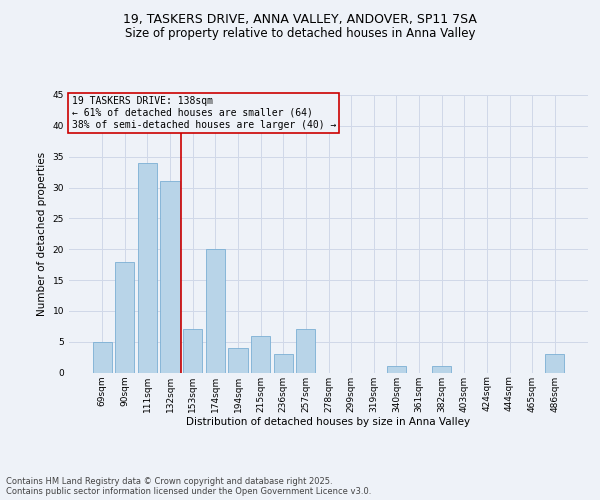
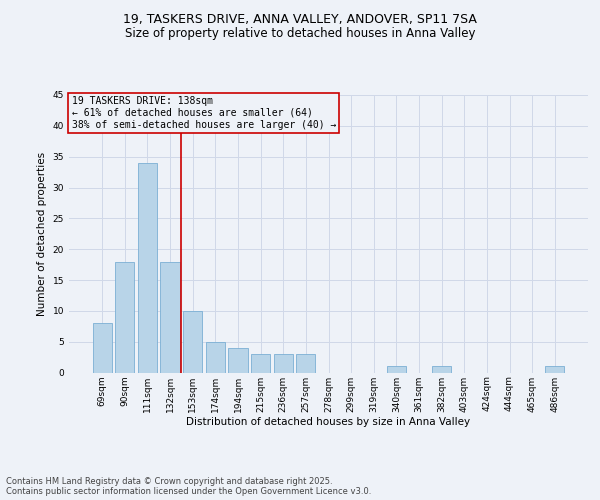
69sqm: 5 -> 8
132sqm: 31 -> 18
153sqm: 7 -> 10
174sqm: 20 -> 5
215sqm: 6 -> 3
257sqm: 7 -> 3
486sqm: 3 -> 1
